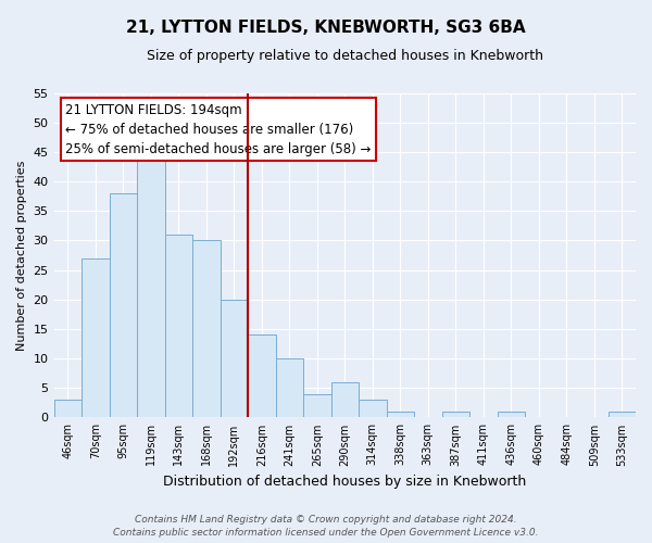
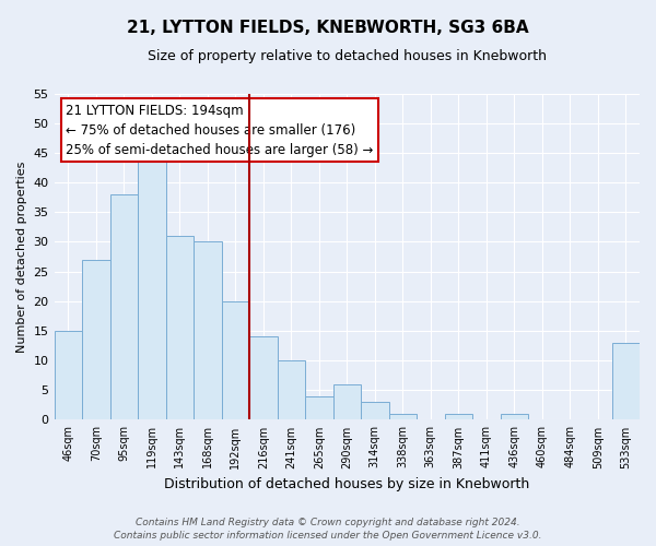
46sqm: 3 -> 15
533sqm: 1 -> 13
